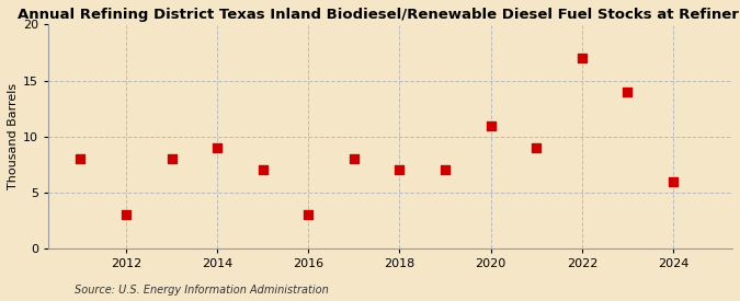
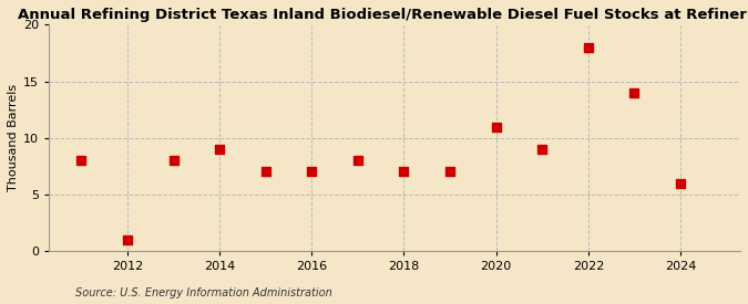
2012: 3 -> 1
2016: 3 -> 7
2022: 17 -> 18
